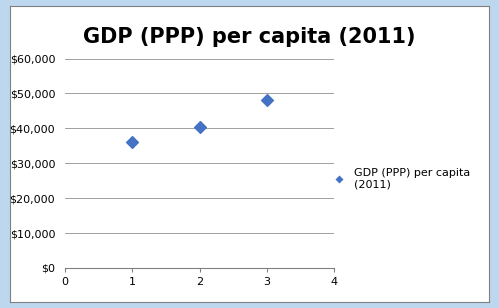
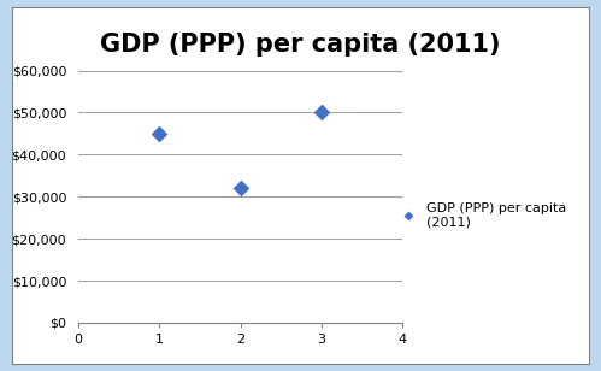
1: $36,000 -> $45,000
2: $40,500 -> $32,000
3: $48,000 -> $50,000
